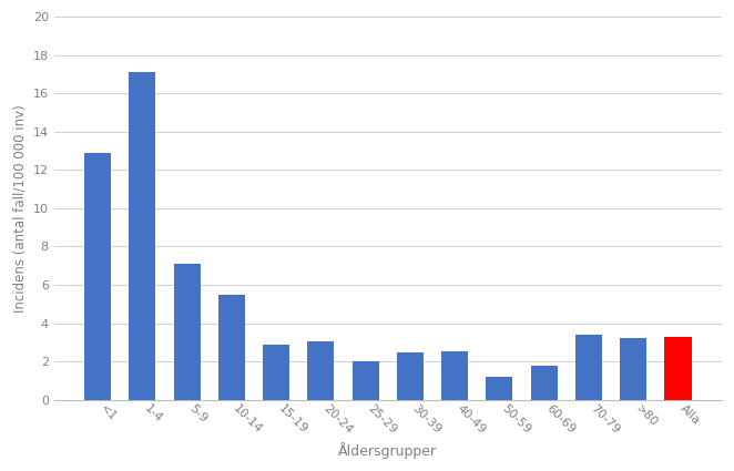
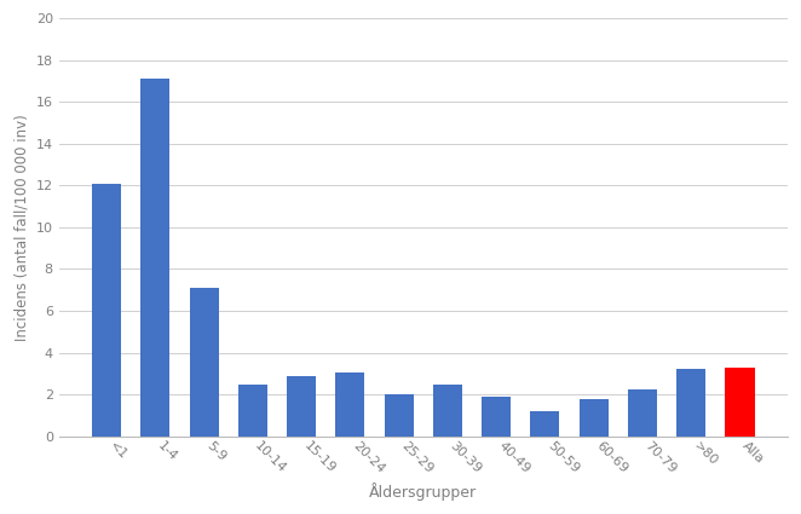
<1: 12.9 -> 12.1
10-14: 5.5 -> 2.5
40-49: 2.5 -> 1.9
70-79: 3.4 -> 2.2
